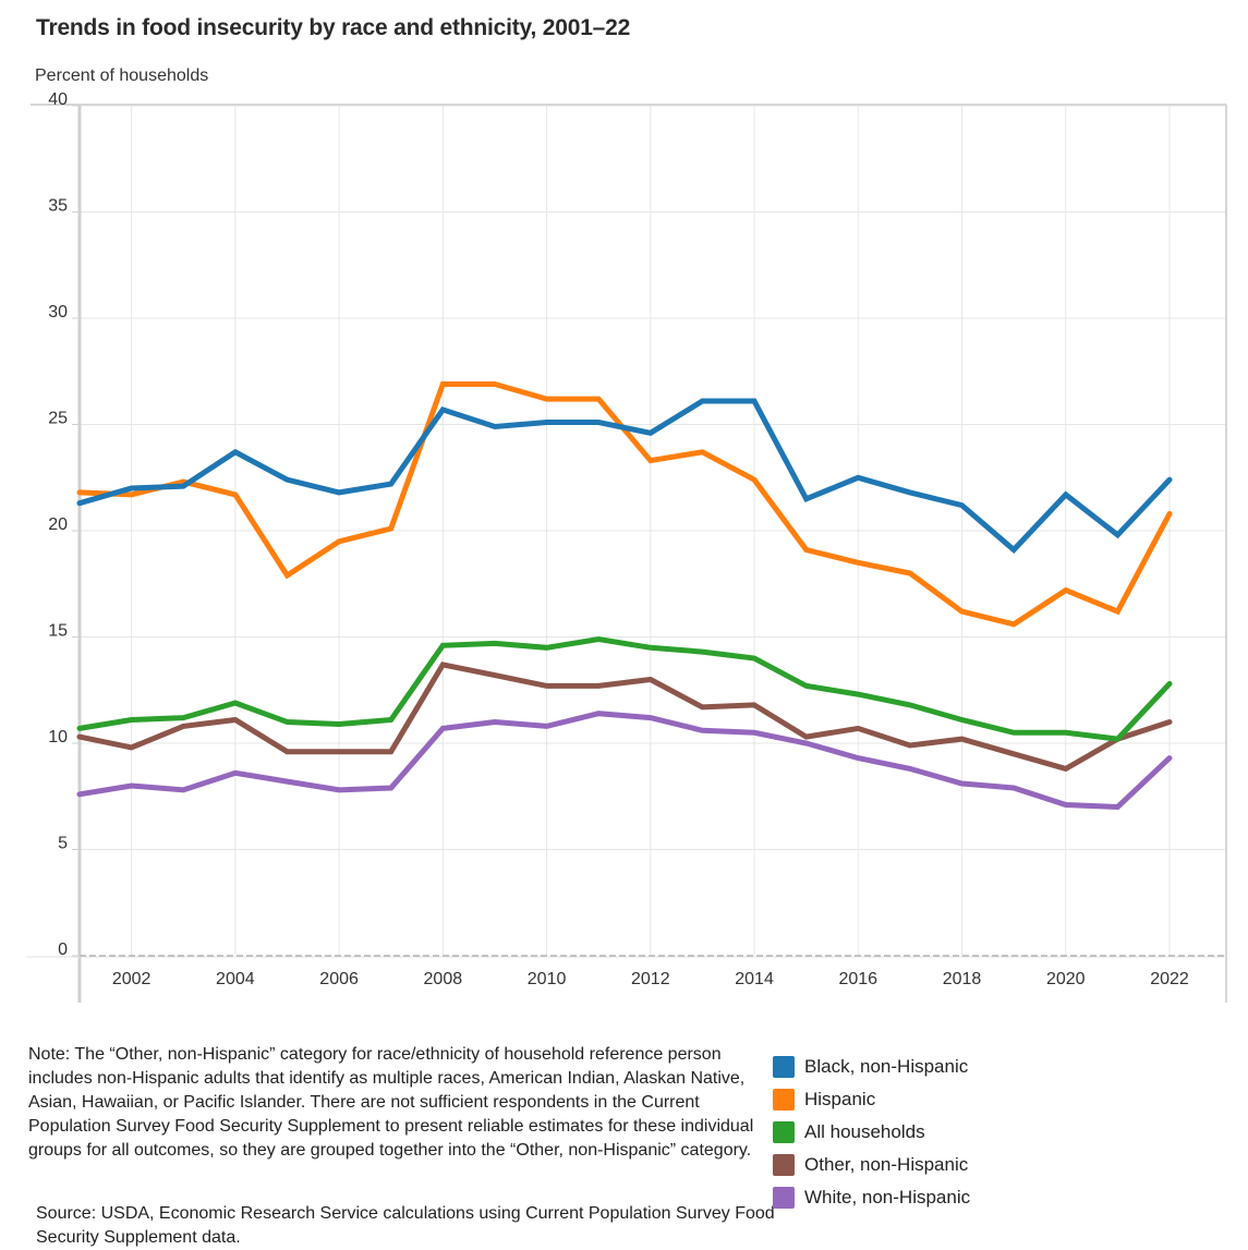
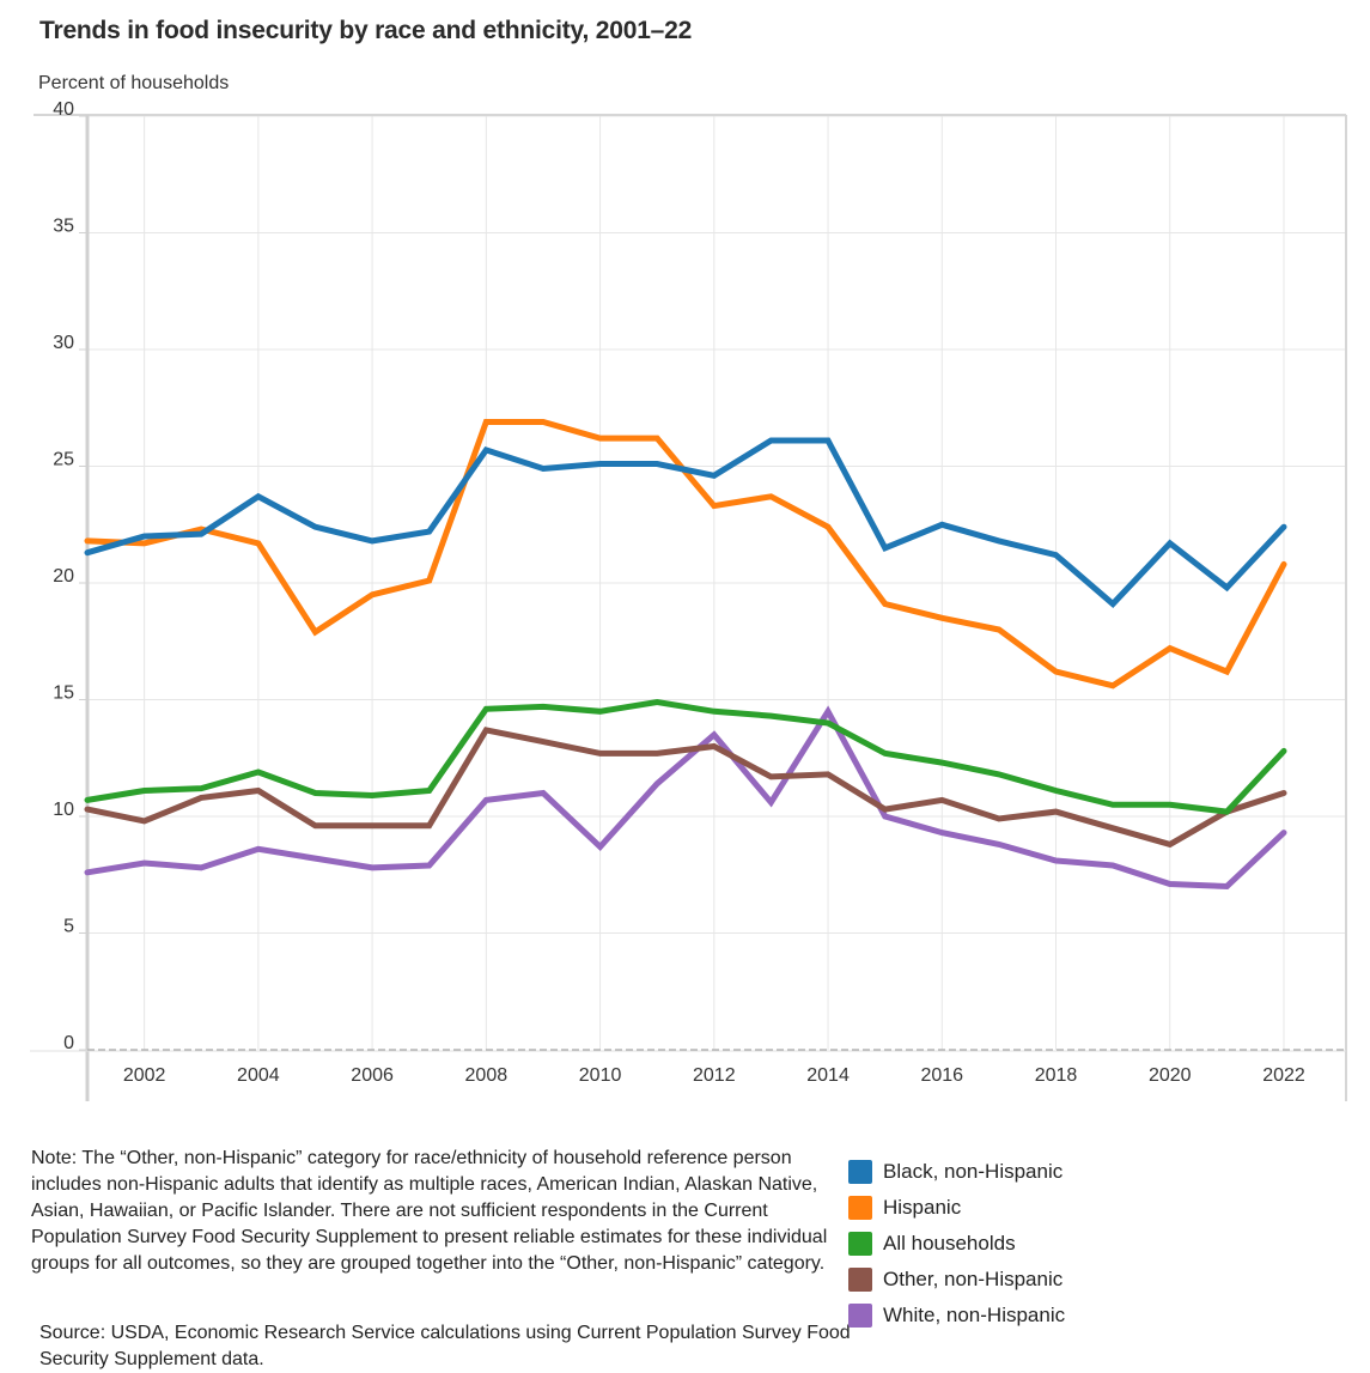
White, non-Hispanic/2010: 10.8 -> 8.7
White, non-Hispanic/2012: 11.2 -> 13.5
White, non-Hispanic/2014: 10.5 -> 14.5
